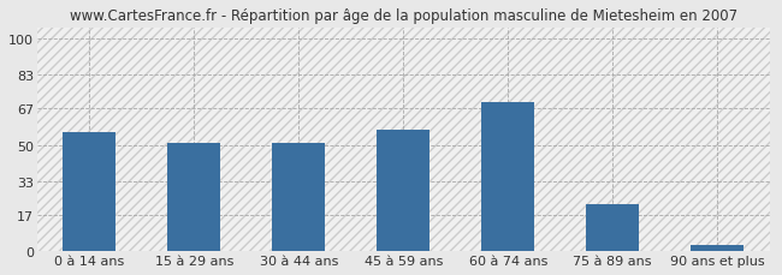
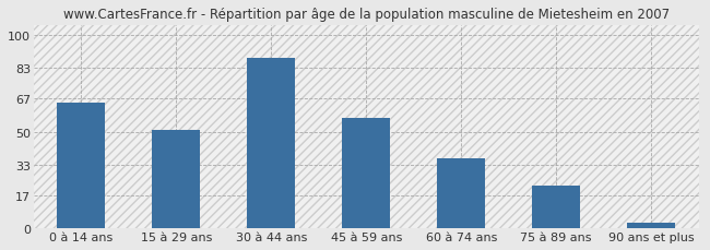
0 à 14 ans: 56 -> 65
30 à 44 ans: 51 -> 88
60 à 74 ans: 70 -> 36
